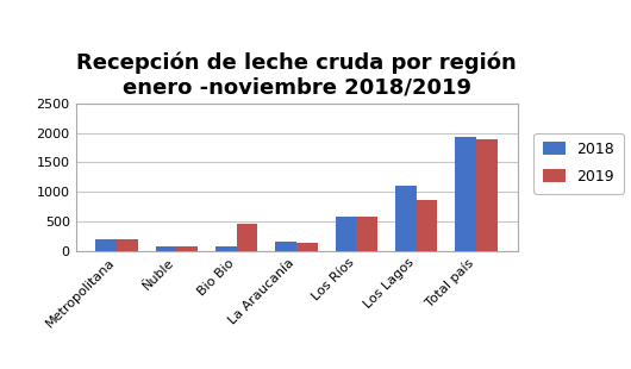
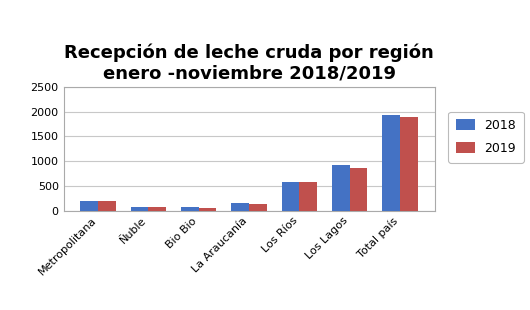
2019/Bio Bio: 450 -> 60
2018/Los Lagos: 1100 -> 920
